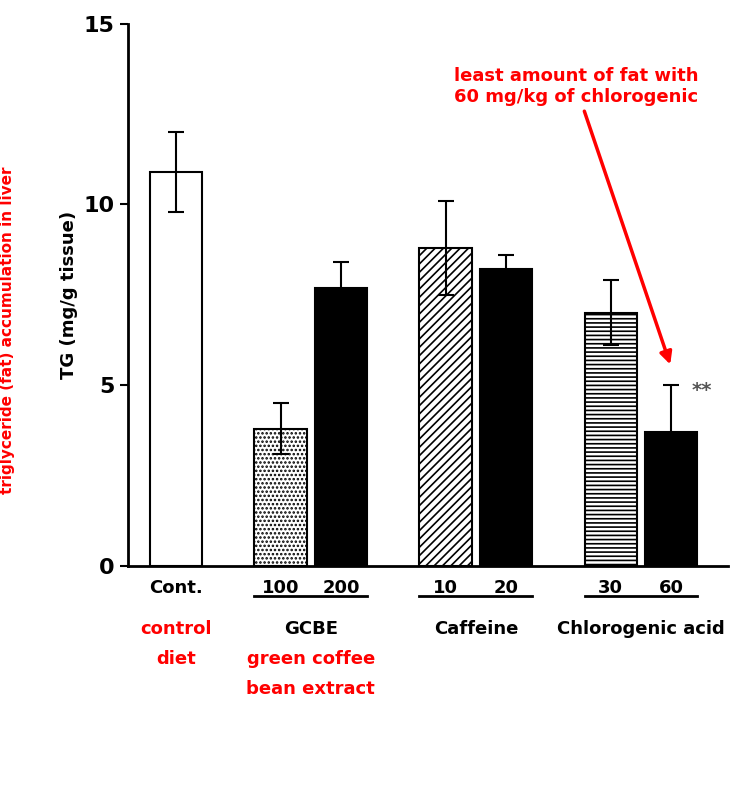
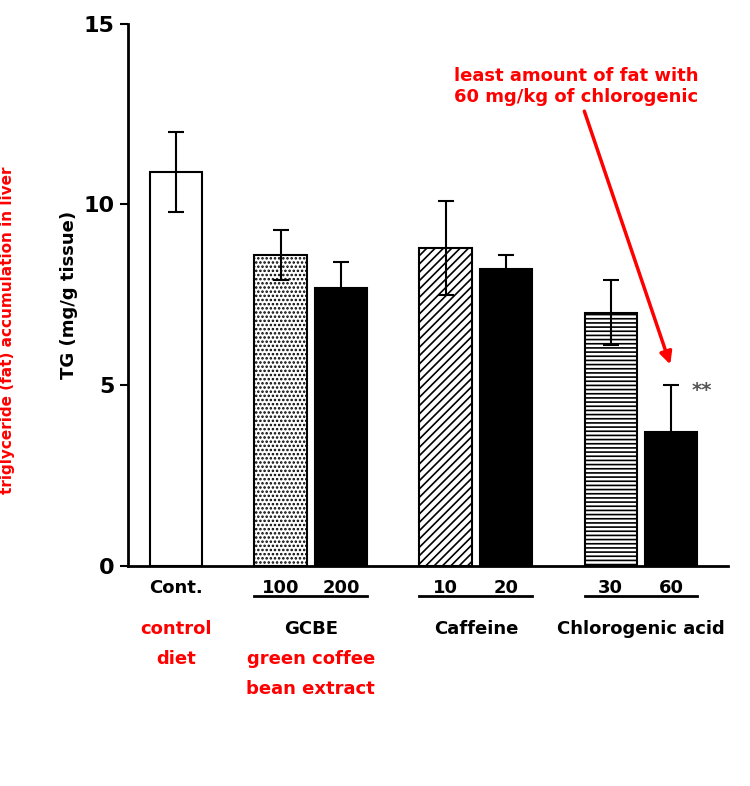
100: 3.8 -> 8.6
